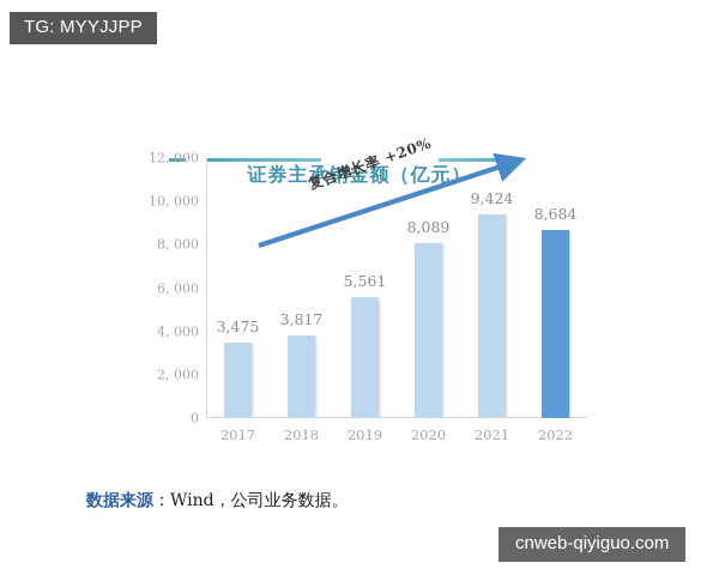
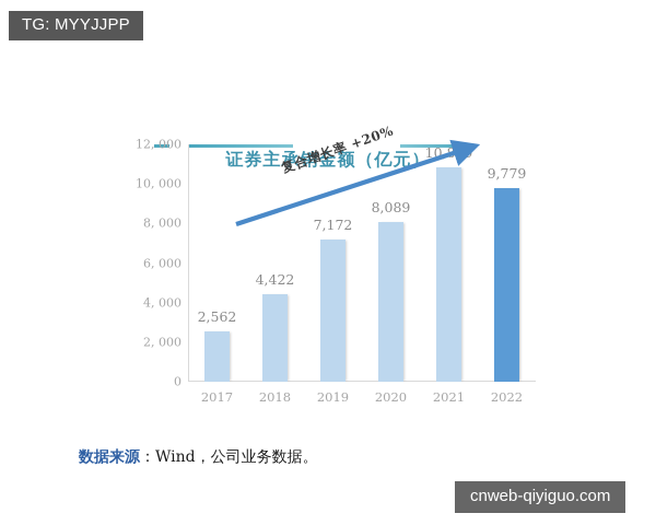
2017: 3,475 -> 2,562
2018: 3,817 -> 4,422
2019: 5,561 -> 7,172
2021: 9,424 -> 10,839
2022: 8,684 -> 9,779
